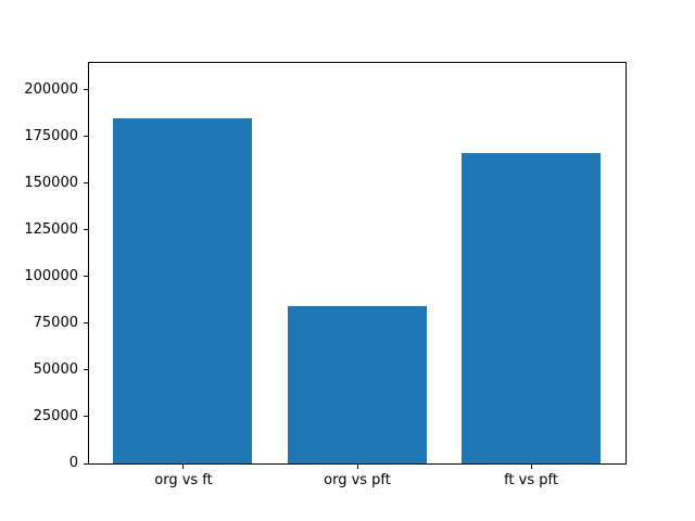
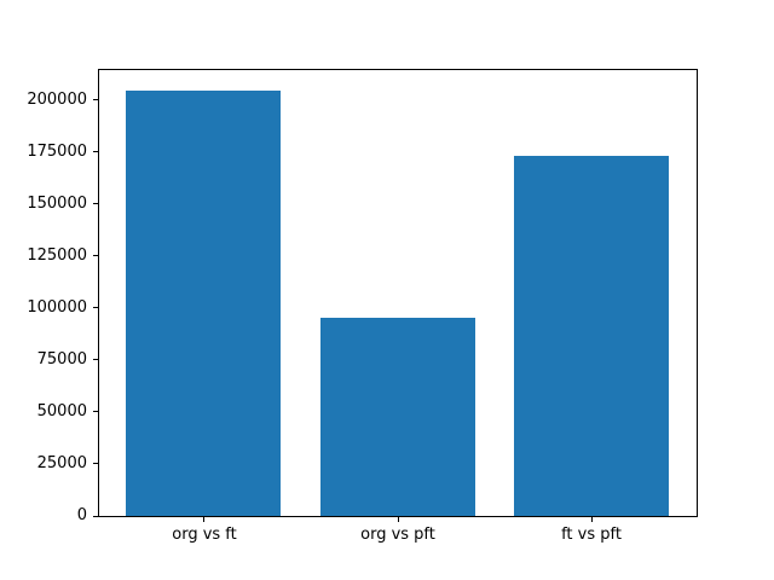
org vs ft: 185000 -> 205000
org vs pft: 84000 -> 95000
ft vs pft: 166000 -> 173000
